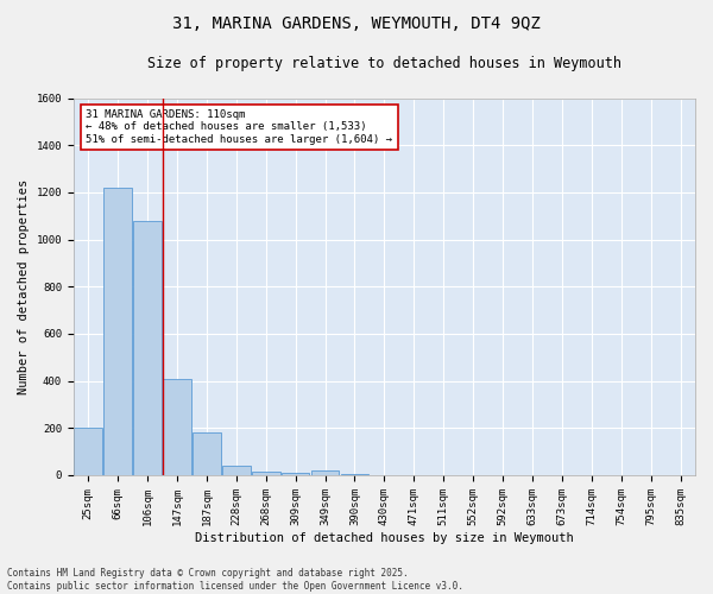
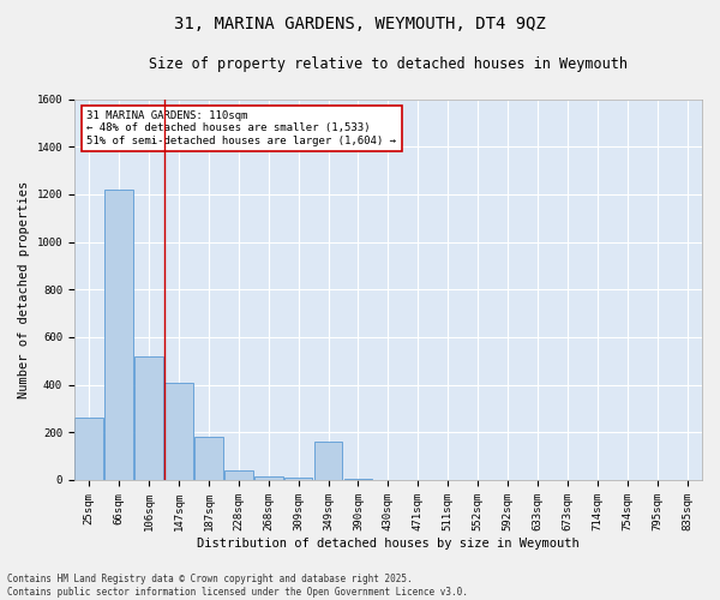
25sqm: 200 -> 260
106sqm: 1080 -> 520
349sqm: 20 -> 160
